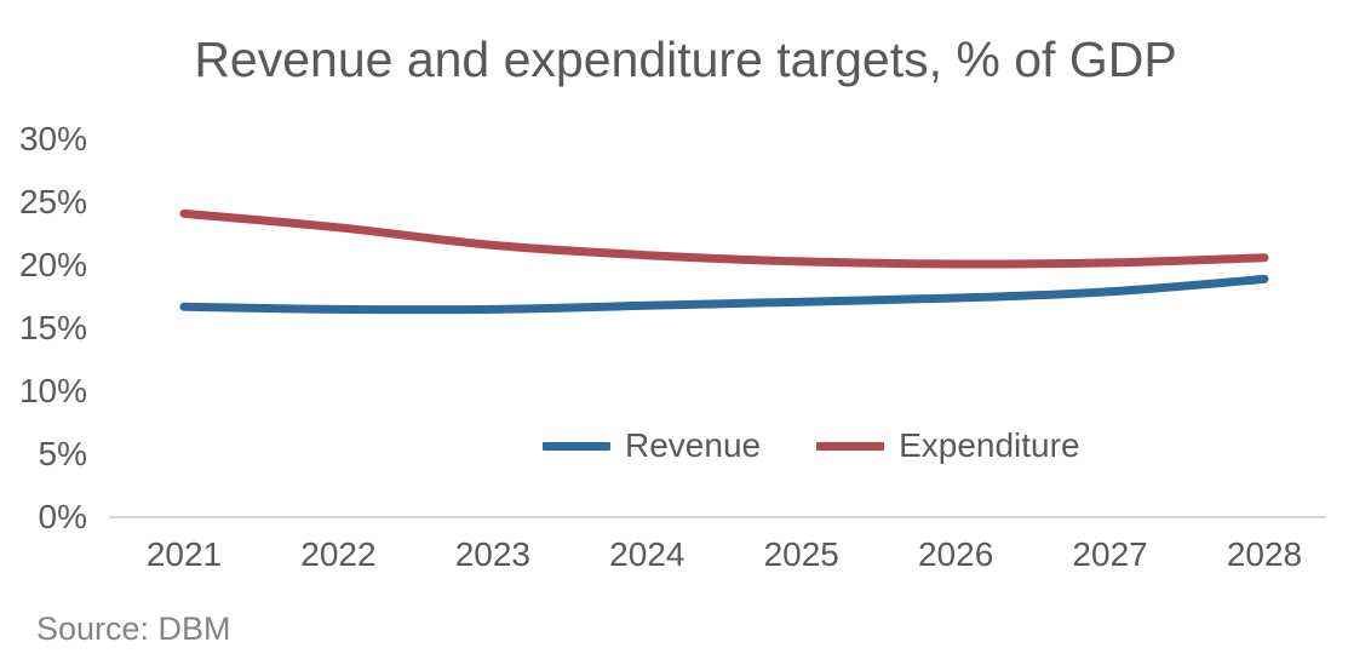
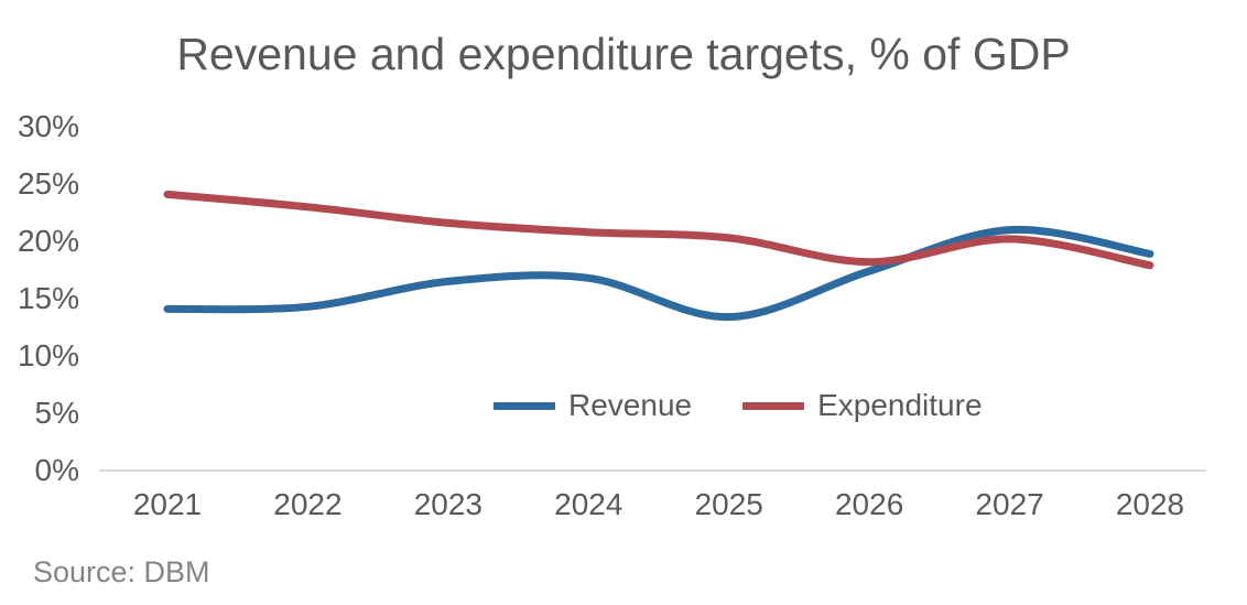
Revenue/2021: 16.7% -> 14.1%
Revenue/2022: 16.5% -> 14.3%
Revenue/2025: 17.1% -> 13.4%
Expenditure/2026: 20.1% -> 18.2%
Revenue/2027: 17.9% -> 21.0%
Expenditure/2028: 20.6% -> 17.9%
